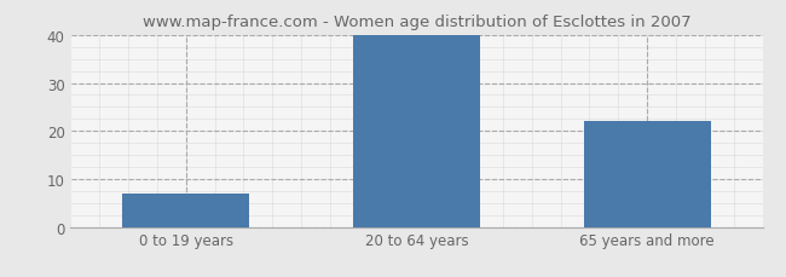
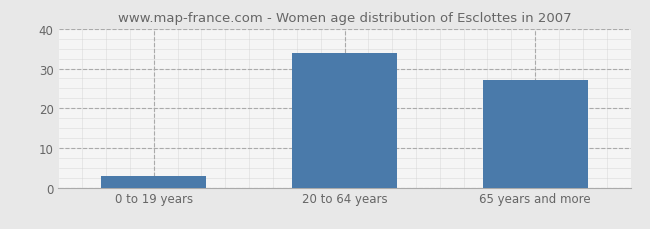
0 to 19 years: 7 -> 3
20 to 64 years: 40 -> 34
65 years and more: 22 -> 27
